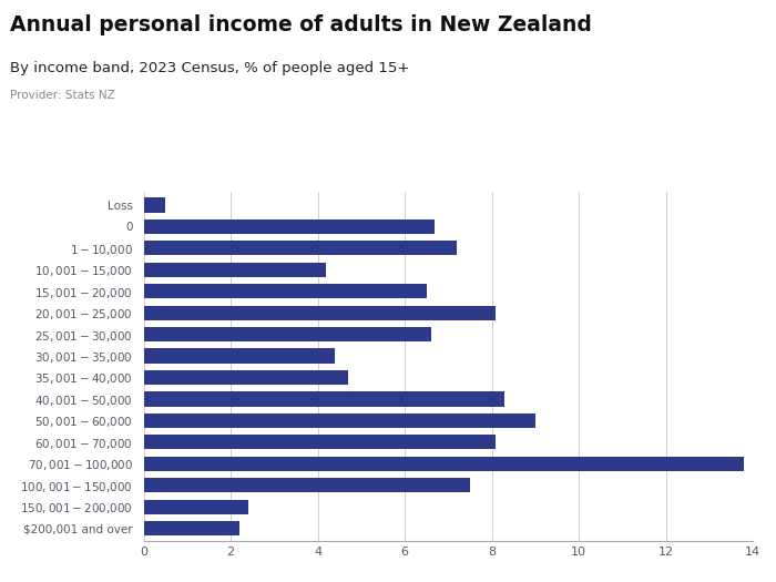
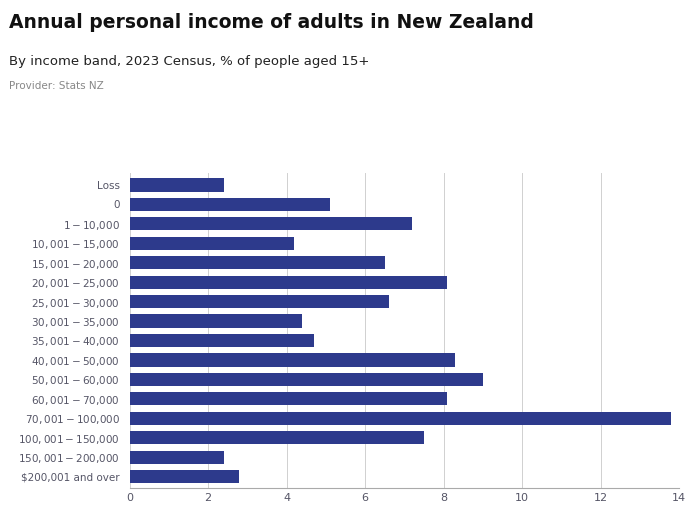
Loss: 0.5 -> 2.4
0: 6.7 -> 5.1
$200,001 and over: 2.2 -> 2.8
